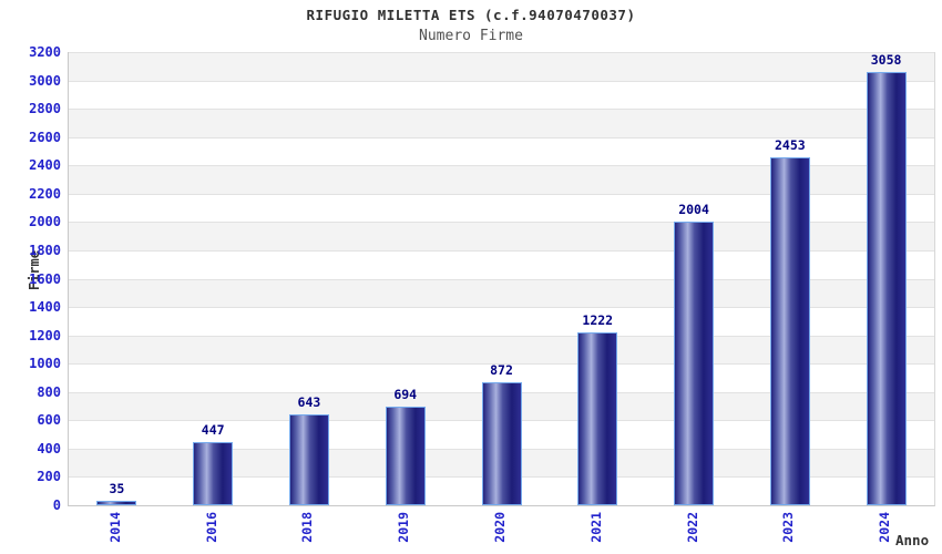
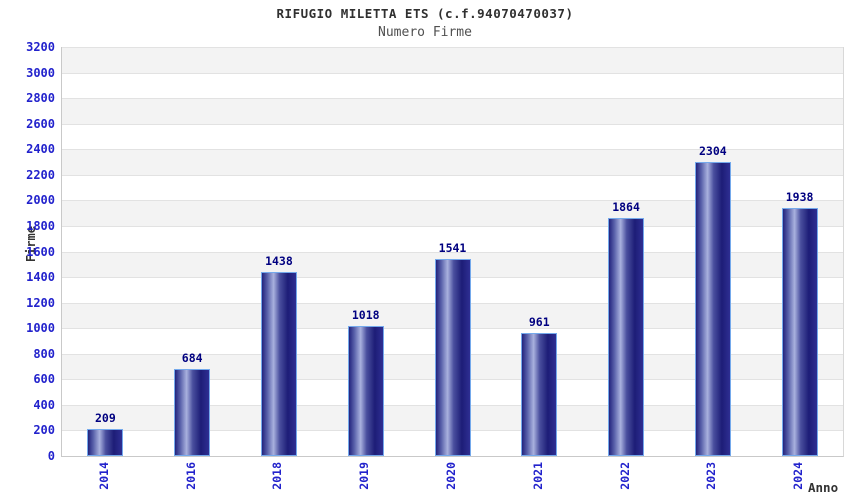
2014: 35 -> 209
2016: 447 -> 684
2018: 643 -> 1438
2019: 694 -> 1018
2020: 872 -> 1541
2021: 1222 -> 961
2022: 2004 -> 1864
2023: 2453 -> 2304
2024: 3058 -> 1938
